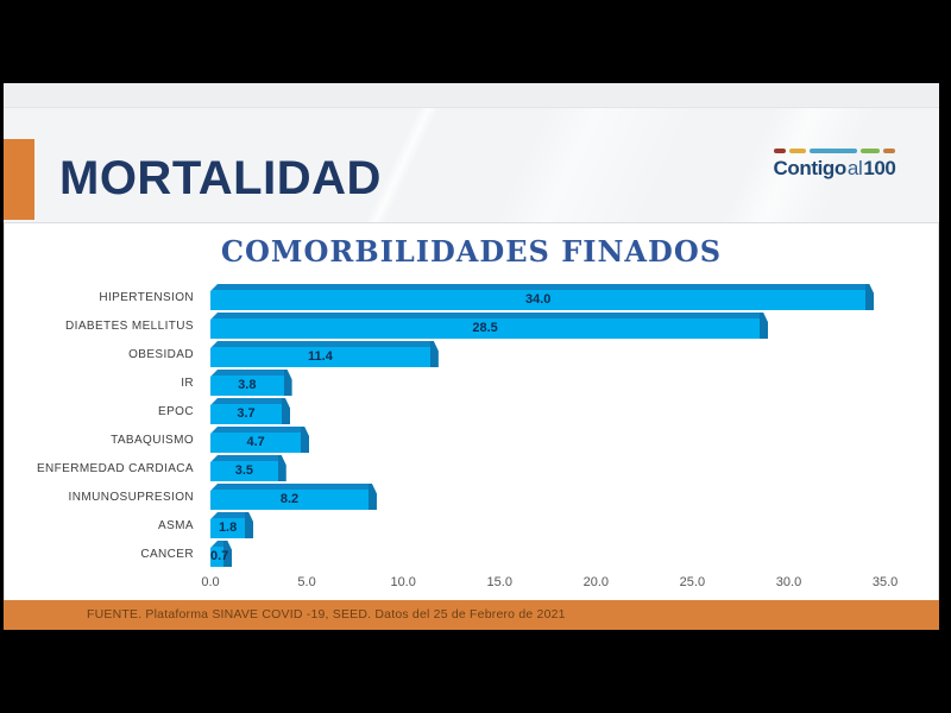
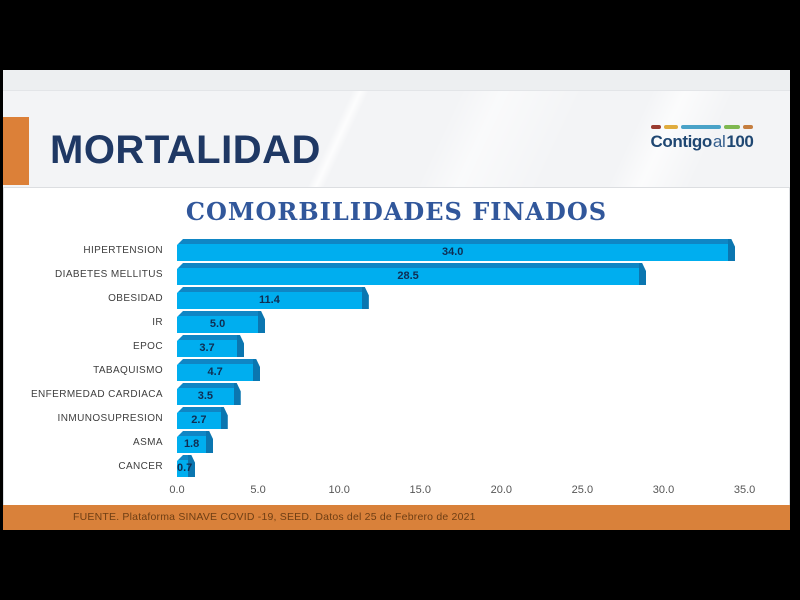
IR: 3.8 -> 5.0
INMUNOSUPRESION: 8.2 -> 2.7
